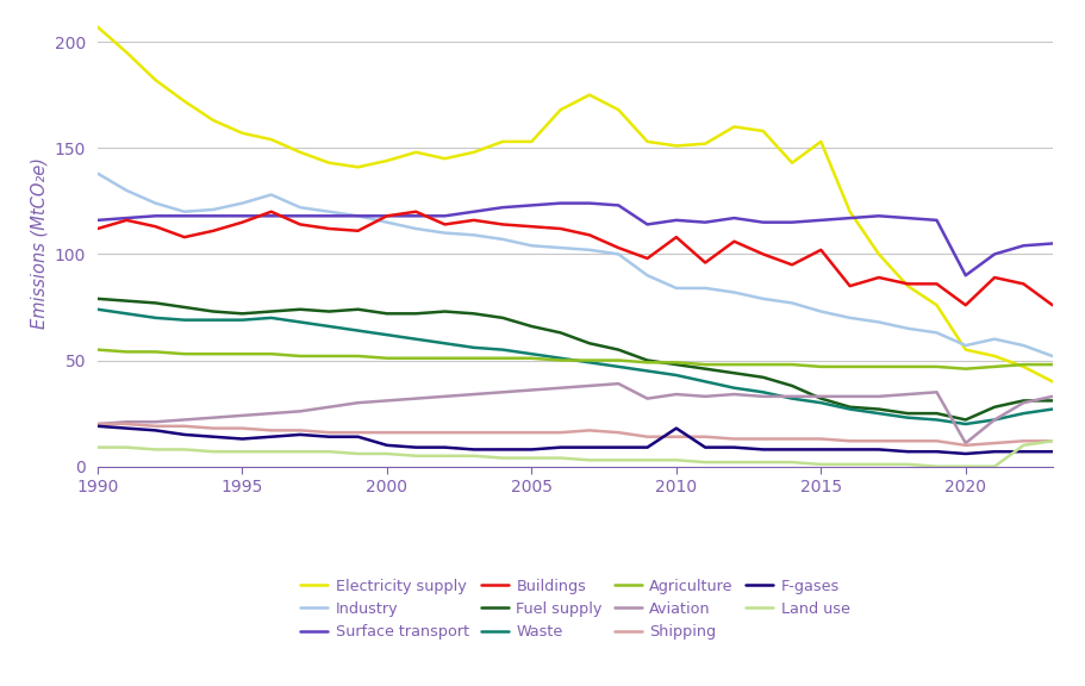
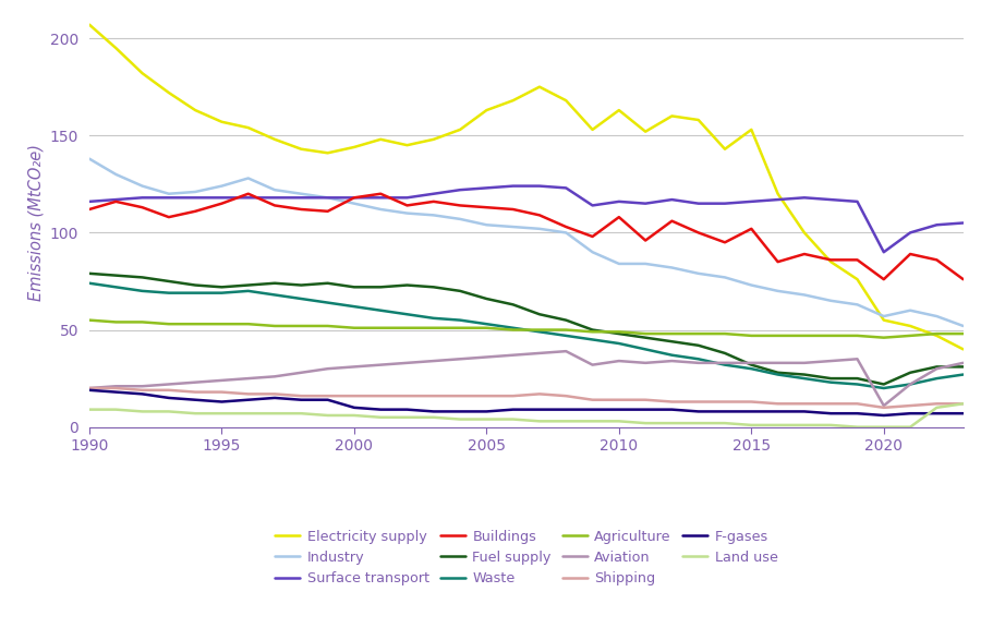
Electricity supply/2005: 153 -> 163
Electricity supply/2010: 151 -> 163
F-gases/2010: 18 -> 9
